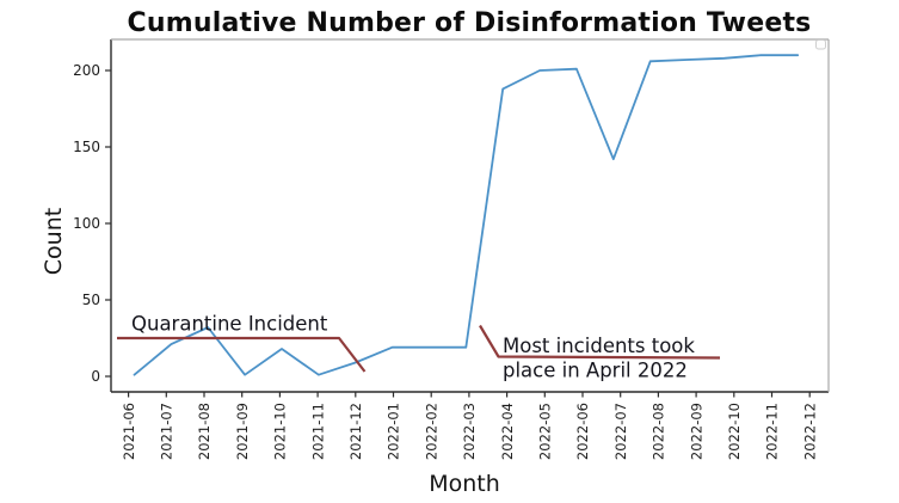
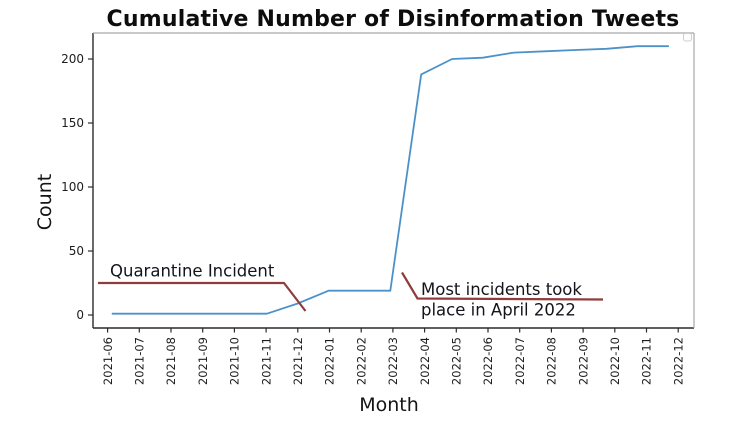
2021-07: 21 -> 1
2021-08: 32 -> 1
2021-10: 18 -> 1
2022-07: 142 -> 205
